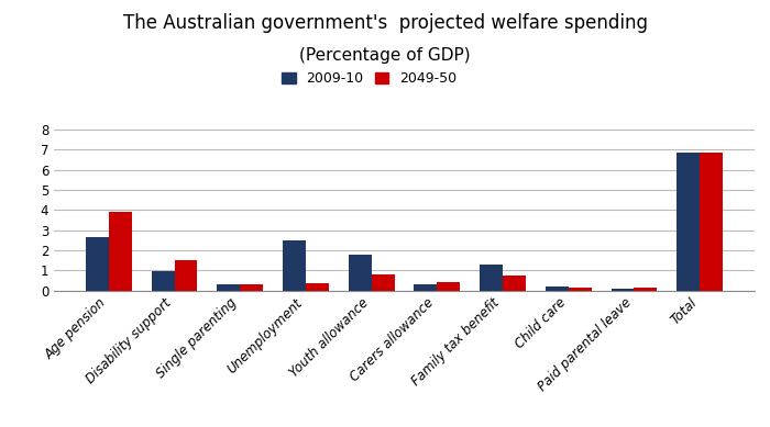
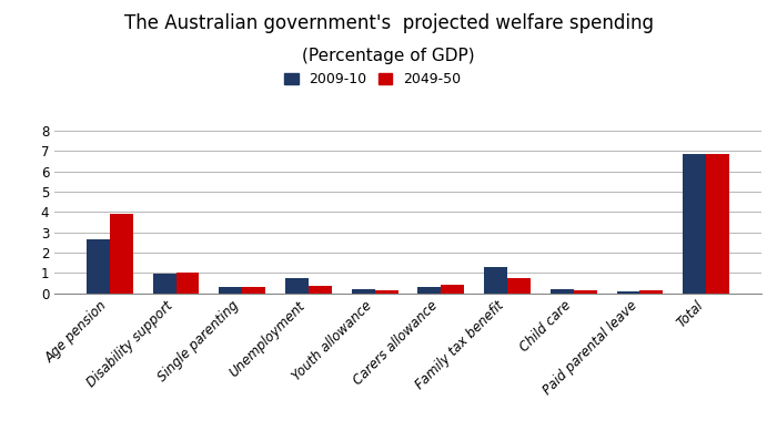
2049-50/Disability support: 1.5 -> 1.0
2009-10/Unemployment: 2.5 -> 0.8
2009-10/Youth allowance: 1.8 -> 0.2
2049-50/Youth allowance: 0.8 -> 0.1
